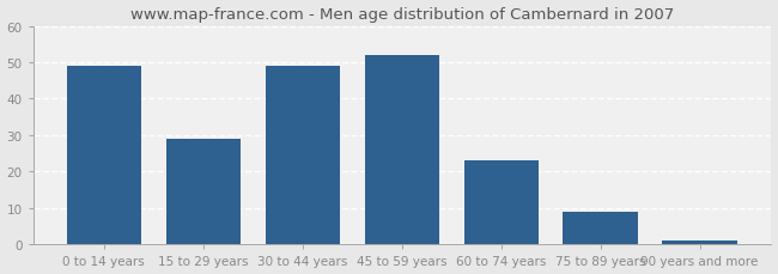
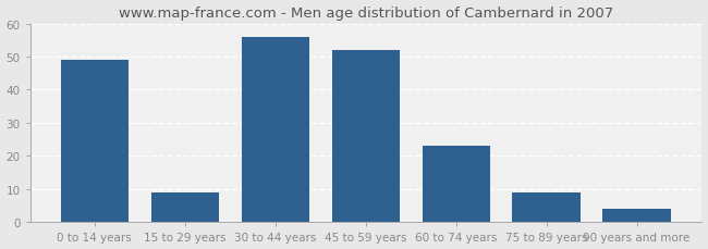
15 to 29 years: 29 -> 9
30 to 44 years: 49 -> 56
90 years and more: 1 -> 4
